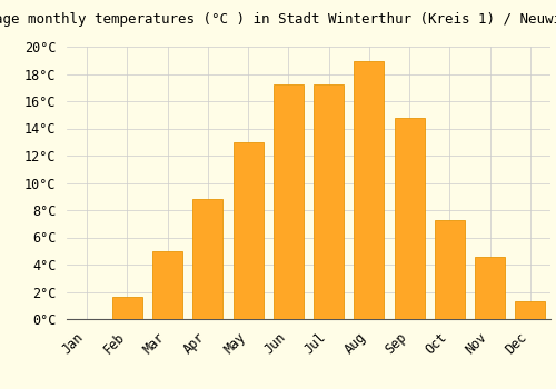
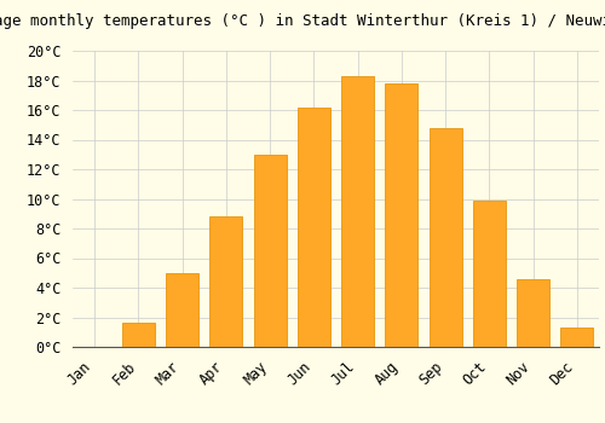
Jun: 17.2°C -> 16.2°C
Jul: 17.2°C -> 18.3°C
Aug: 18.9°C -> 17.8°C
Oct: 7.3°C -> 9.9°C
